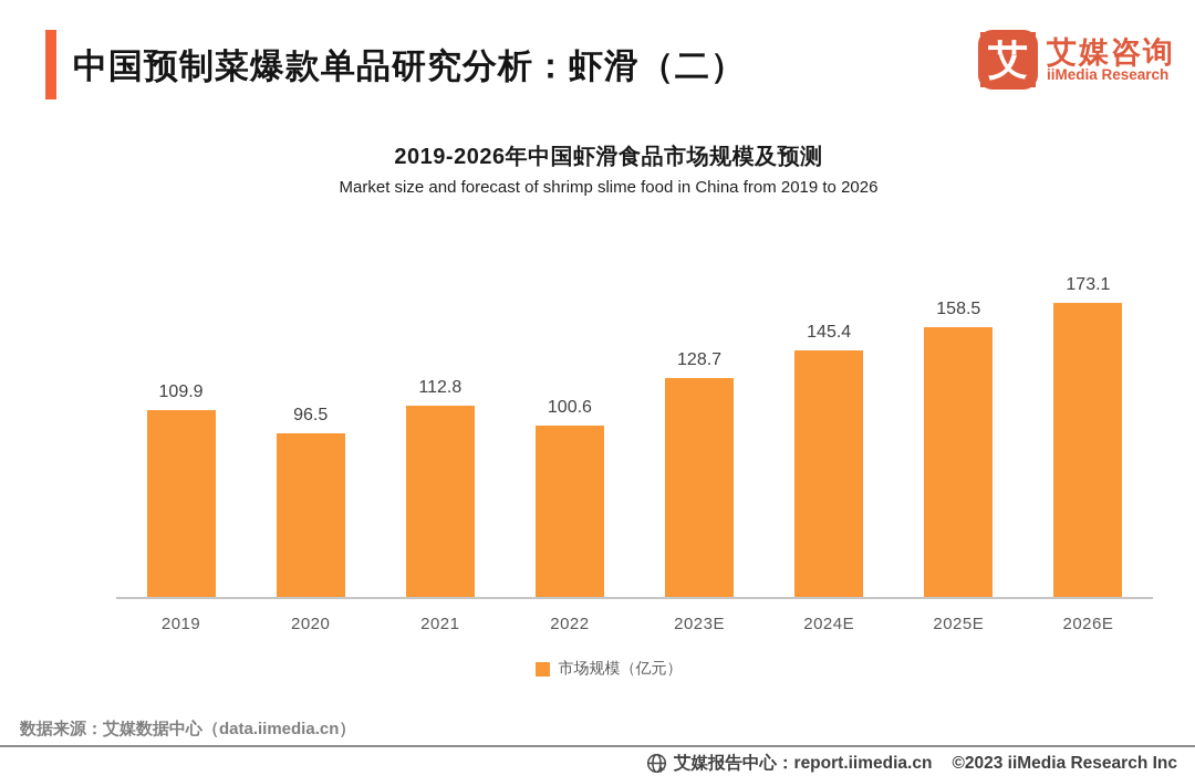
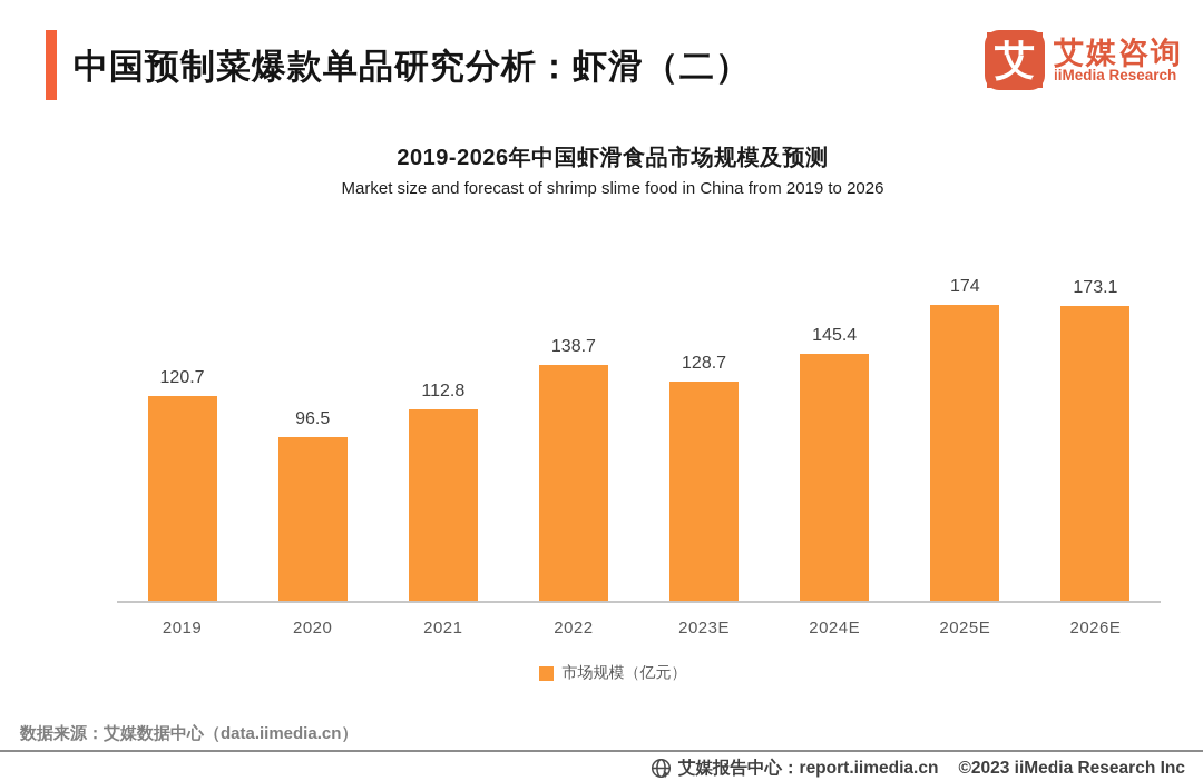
2019: 109.9 -> 120.7
2022: 100.6 -> 138.7
2025E: 158.5 -> 174
